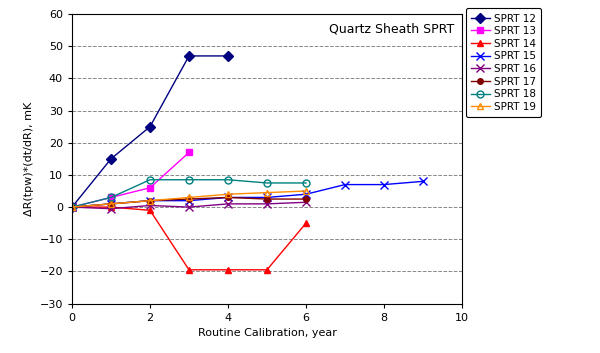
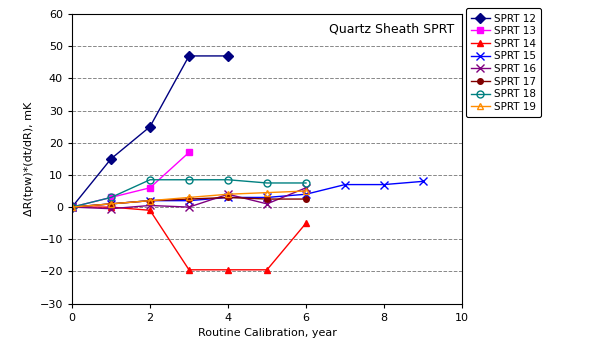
SPRT 16/4: 1.0 -> 4.0
SPRT 16/6: 1.5 -> 6.0
